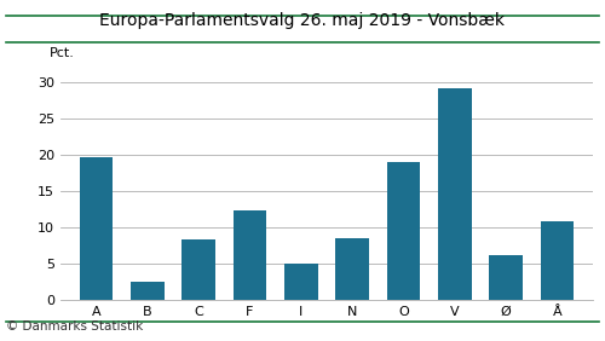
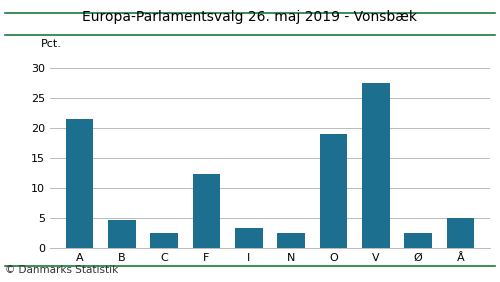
A: 19.8 -> 21.5
B: 2.6 -> 4.7
C: 8.4 -> 2.5
I: 5.0 -> 3.4
N: 8.6 -> 2.5
V: 29.2 -> 27.5
Ø: 6.2 -> 2.5
Å: 10.8 -> 5.0
